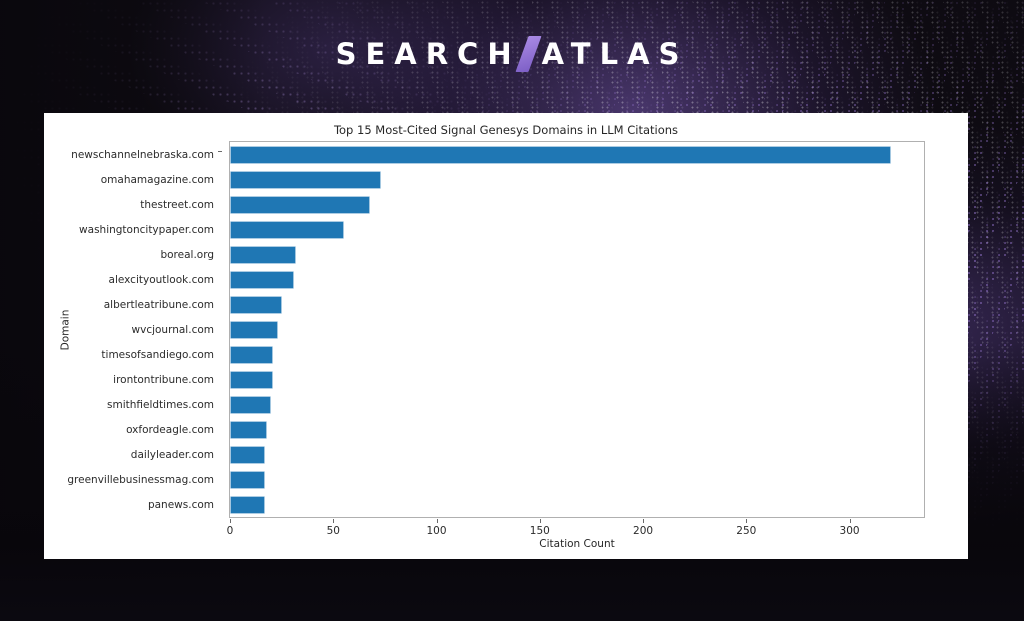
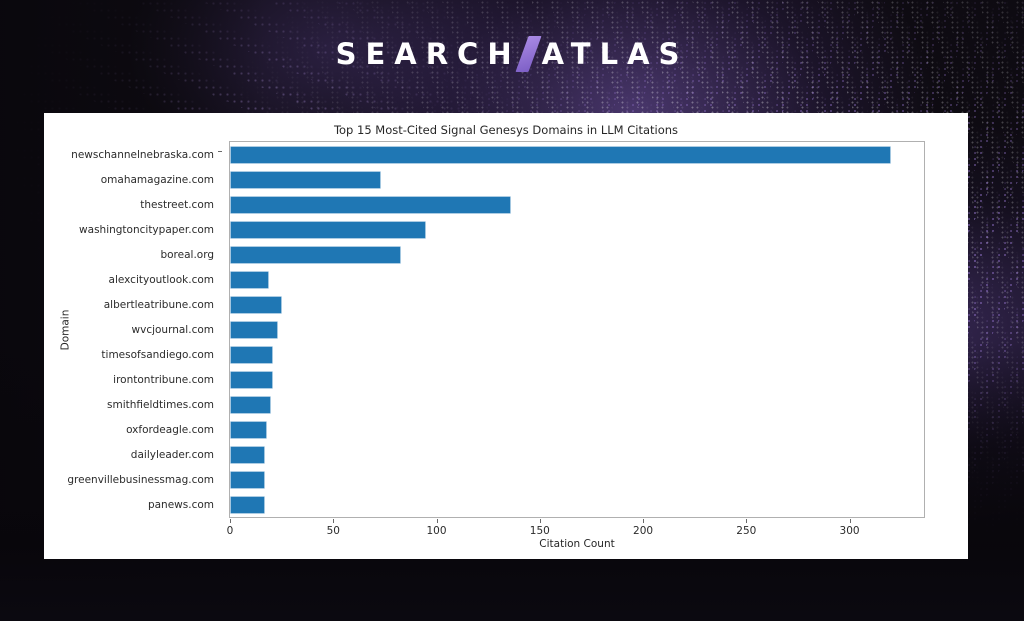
thestreet.com: 68 -> 136
washingtoncitypaper.com: 55 -> 95
boreal.org: 32 -> 83
alexcityoutlook.com: 31 -> 19
